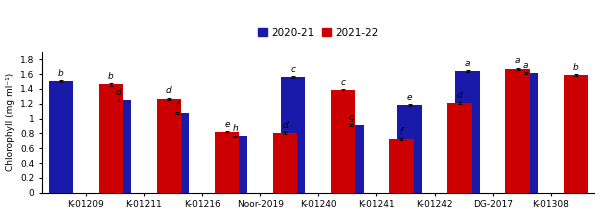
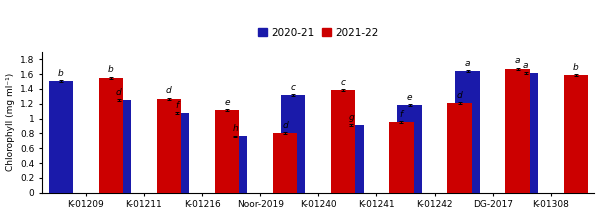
2021-22/K-01209: 1.46 -> 1.55
2021-22/K-01216: 0.82 -> 1.12
2020-21/K-01240: 1.56 -> 1.32
2021-22/K-01241: 0.72 -> 0.95
